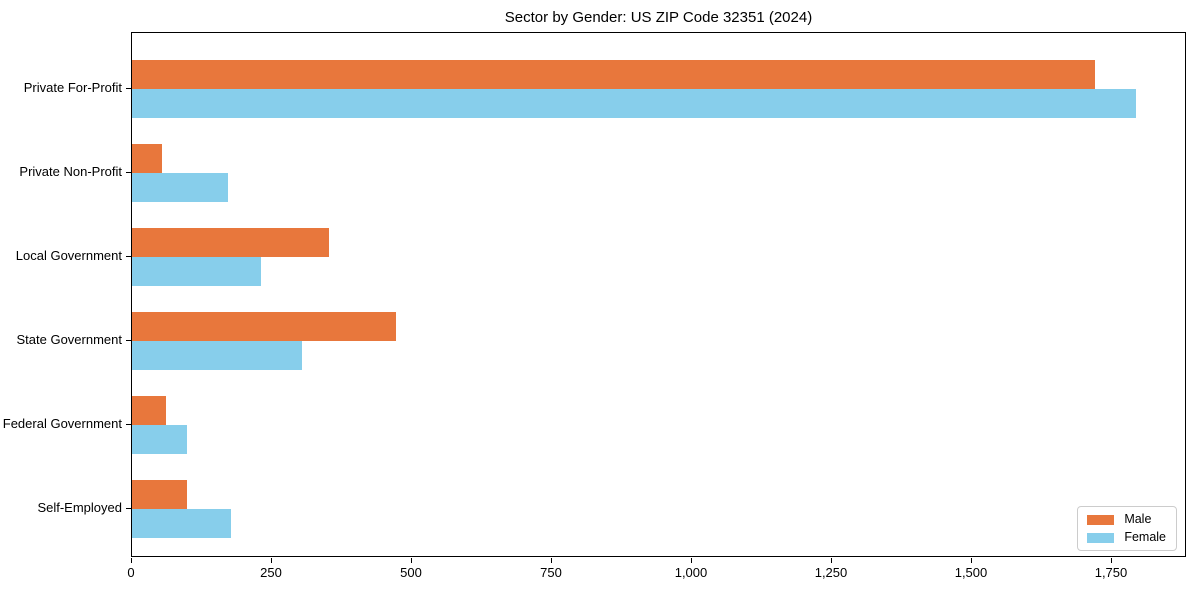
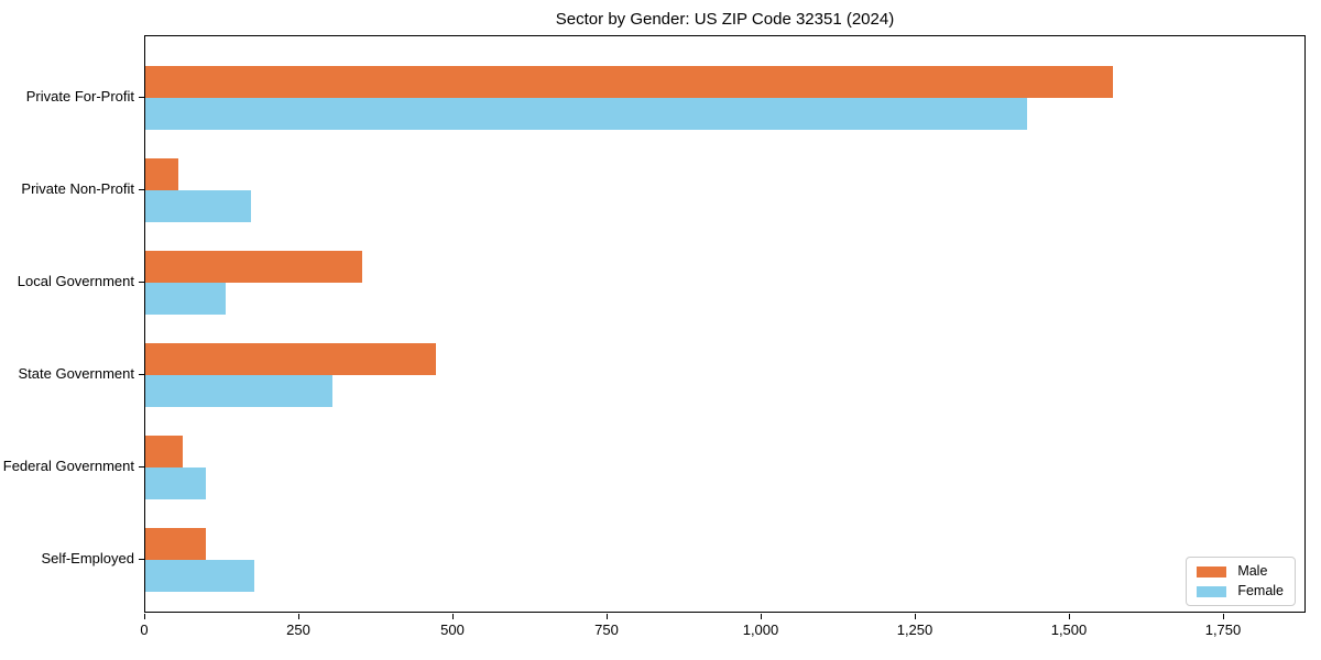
Male/Private For-Profit: 1720 -> 1570
Female/Private For-Profit: 1790 -> 1430
Female/Local Government: 230 -> 130
